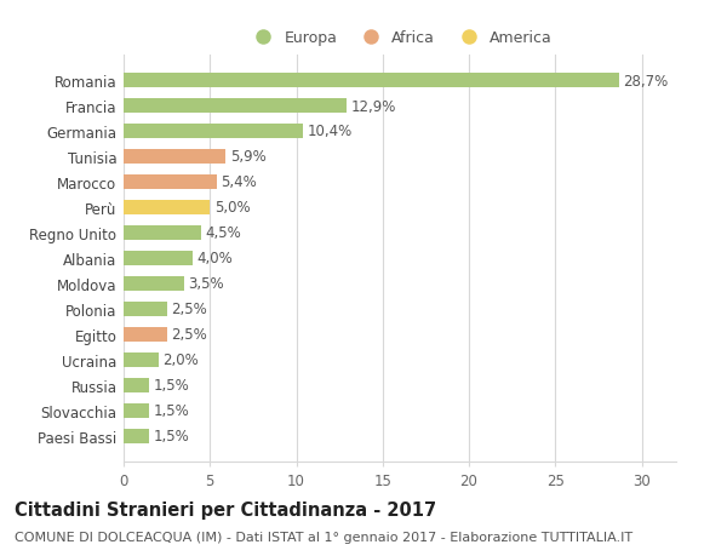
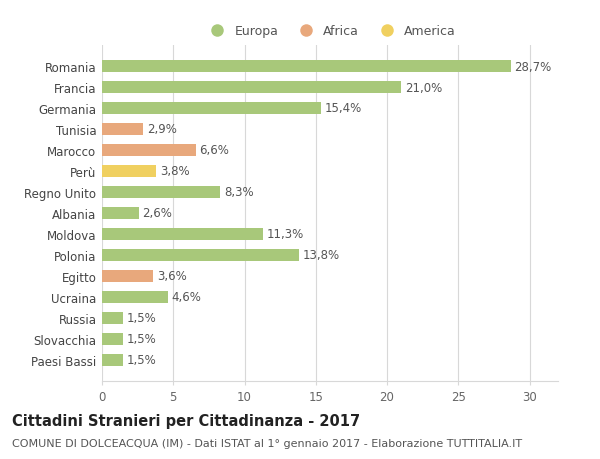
Francia: 12,9% -> 21,0%
Germania: 10,4% -> 15,4%
Tunisia: 5,9% -> 2,9%
Marocco: 5,4% -> 6,6%
Perù: 5,0% -> 3,8%
Regno Unito: 4,5% -> 8,3%
Albania: 4,0% -> 2,6%
Moldova: 3,5% -> 11,3%
Polonia: 2,5% -> 13,8%
Egitto: 2,5% -> 3,6%
Ucraina: 2,0% -> 4,6%
